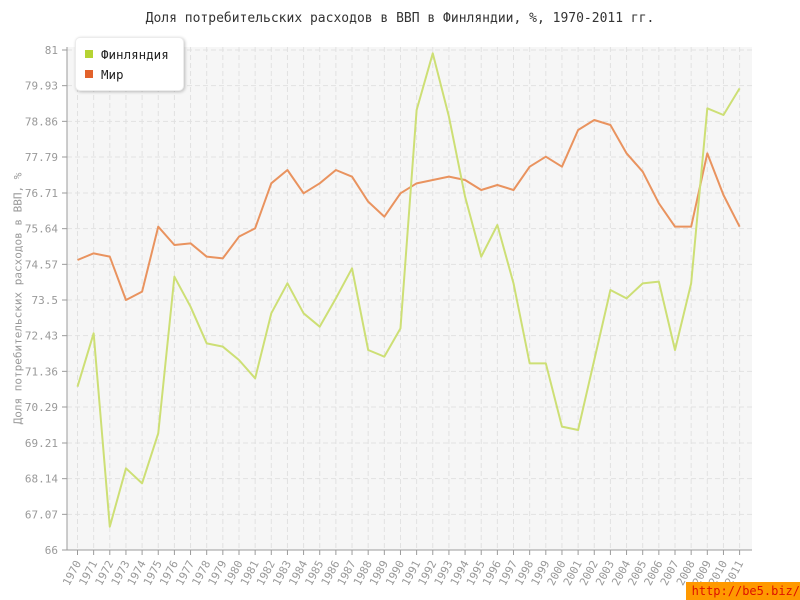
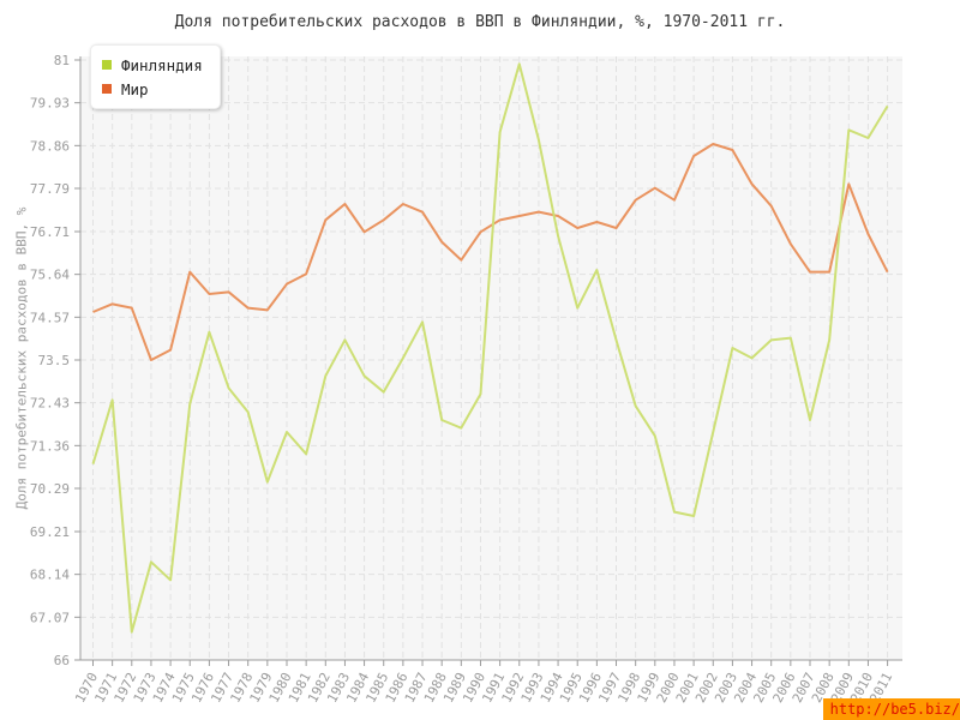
Финляндия/1975: 69.5 -> 72.4
Финляндия/1977: 73.3 -> 72.8
Финляндия/1979: 72.1 -> 70.5
Финляндия/1998: 71.6 -> 72.3
